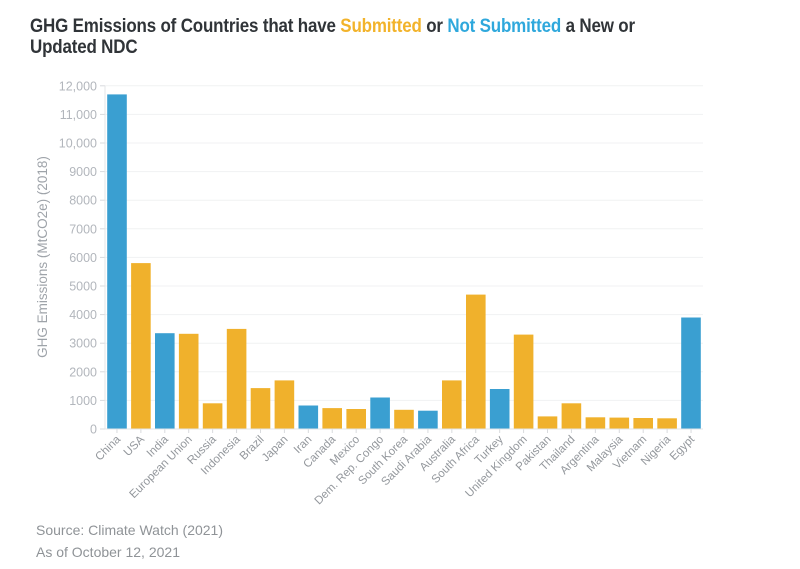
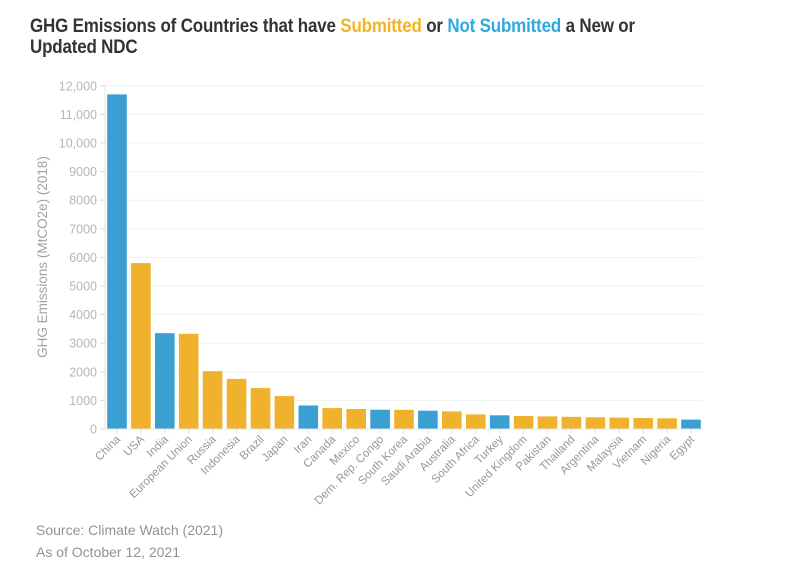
Russia: 900 -> 2000
Indonesia: 3500 -> 1800
Japan: 1700 -> 1200
Dem. Rep. Congo: 1100 -> 700
Australia: 1700 -> 600
South Africa: 4700 -> 500
Turkey: 1400 -> 500
United Kingdom: 3300 -> 500
Thailand: 900 -> 400
Egypt: 3900 -> 300
